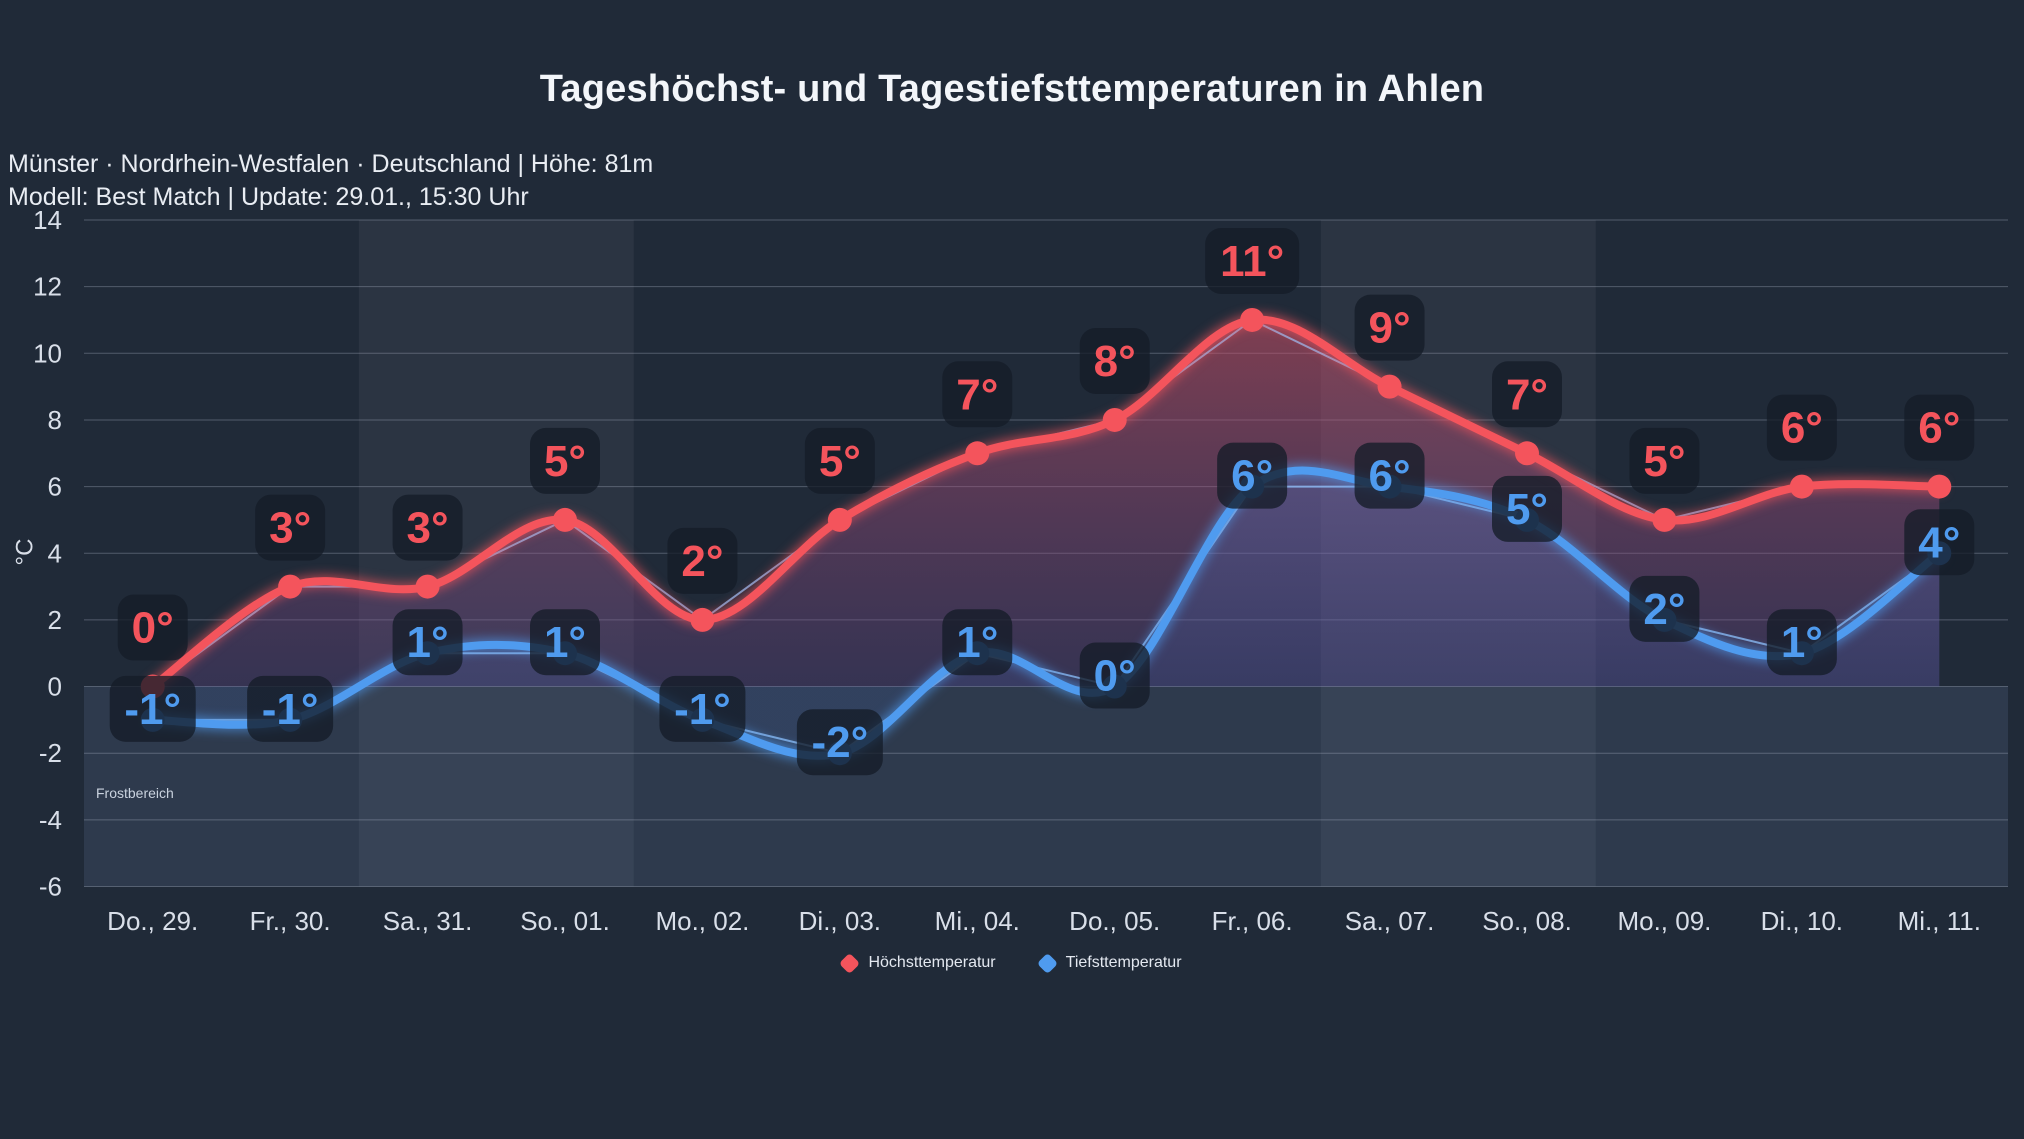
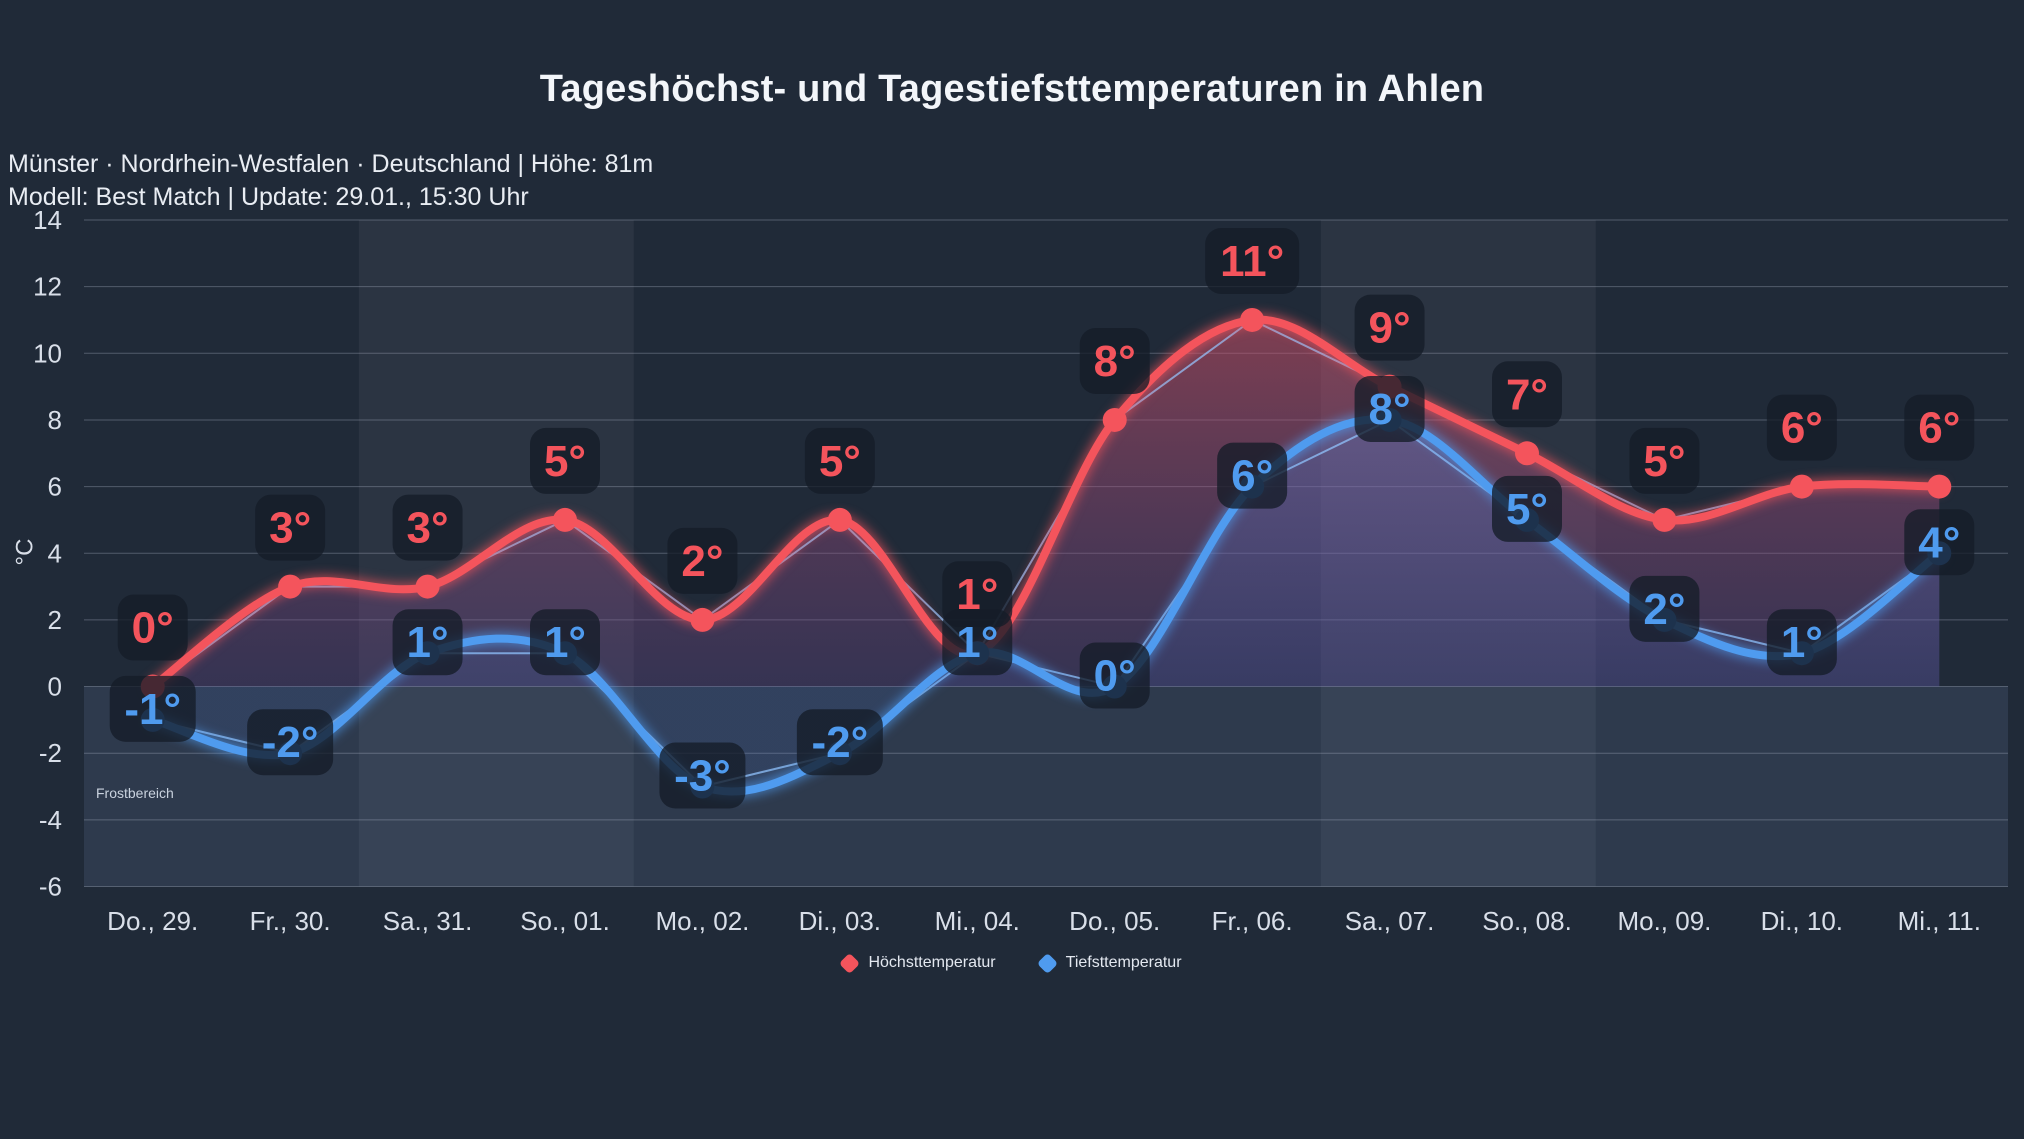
Tiefsttemperatur/Fr., 30.: -1° -> -2°
Tiefsttemperatur/Mo., 02.: -1° -> -3°
Höchsttemperatur/Mi., 04.: 7° -> 1°
Tiefsttemperatur/Sa., 07.: 6° -> 8°
